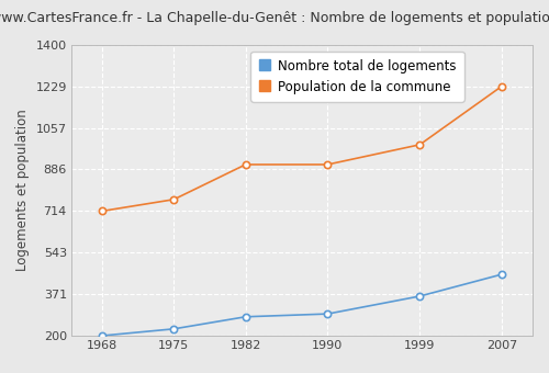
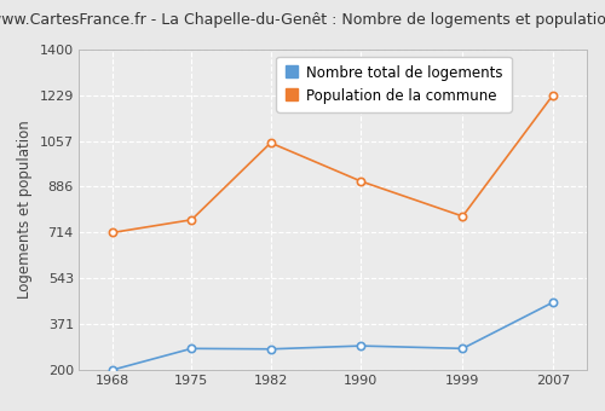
Nombre total de logements/1975: 228 -> 280
Population de la commune/1982: 906 -> 1050
Nombre total de logements/1999: 363 -> 280
Population de la commune/1999: 988 -> 775
